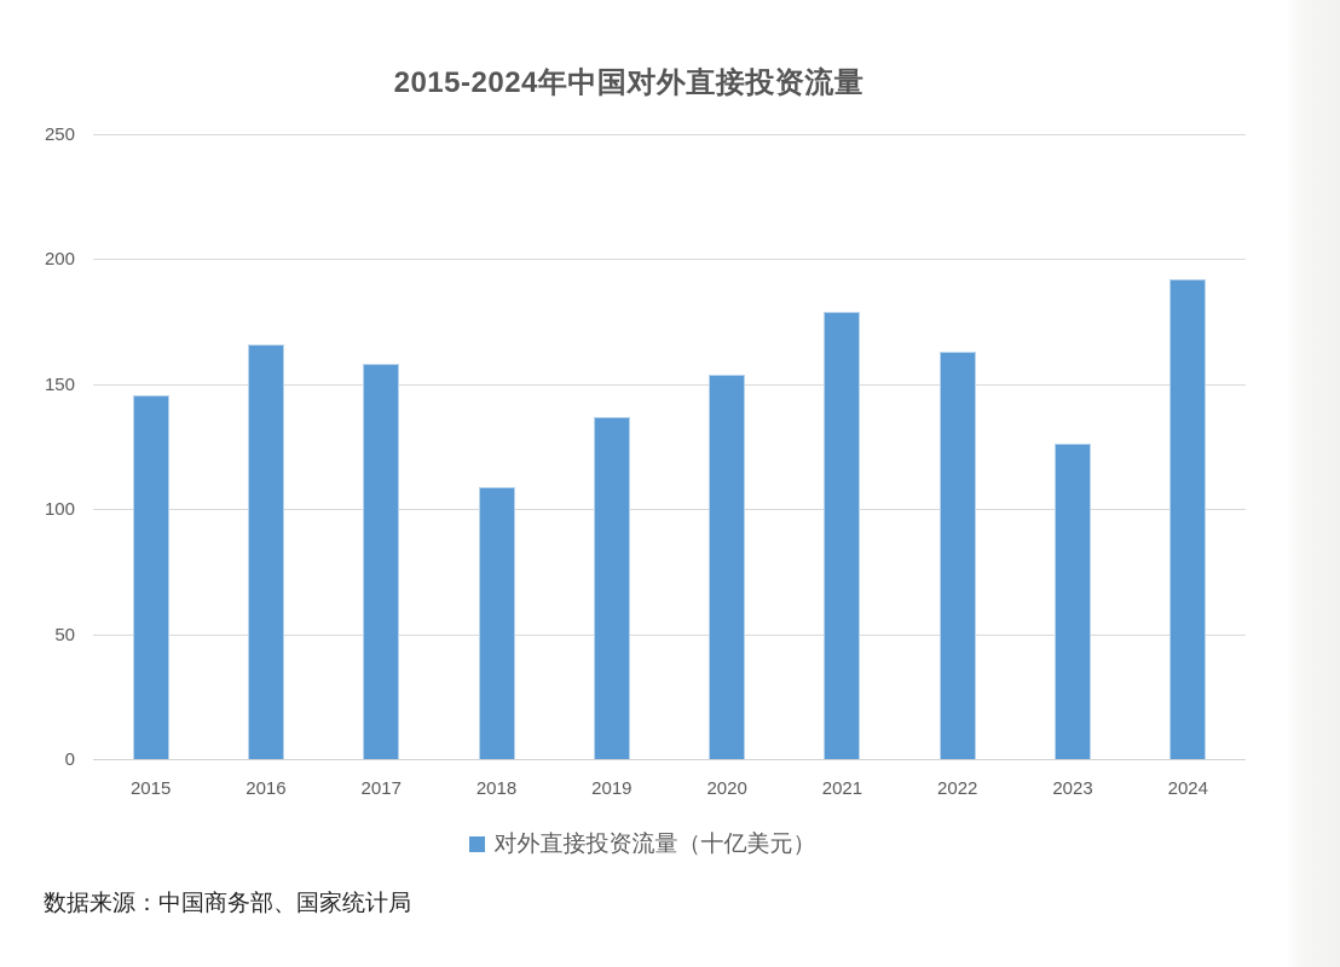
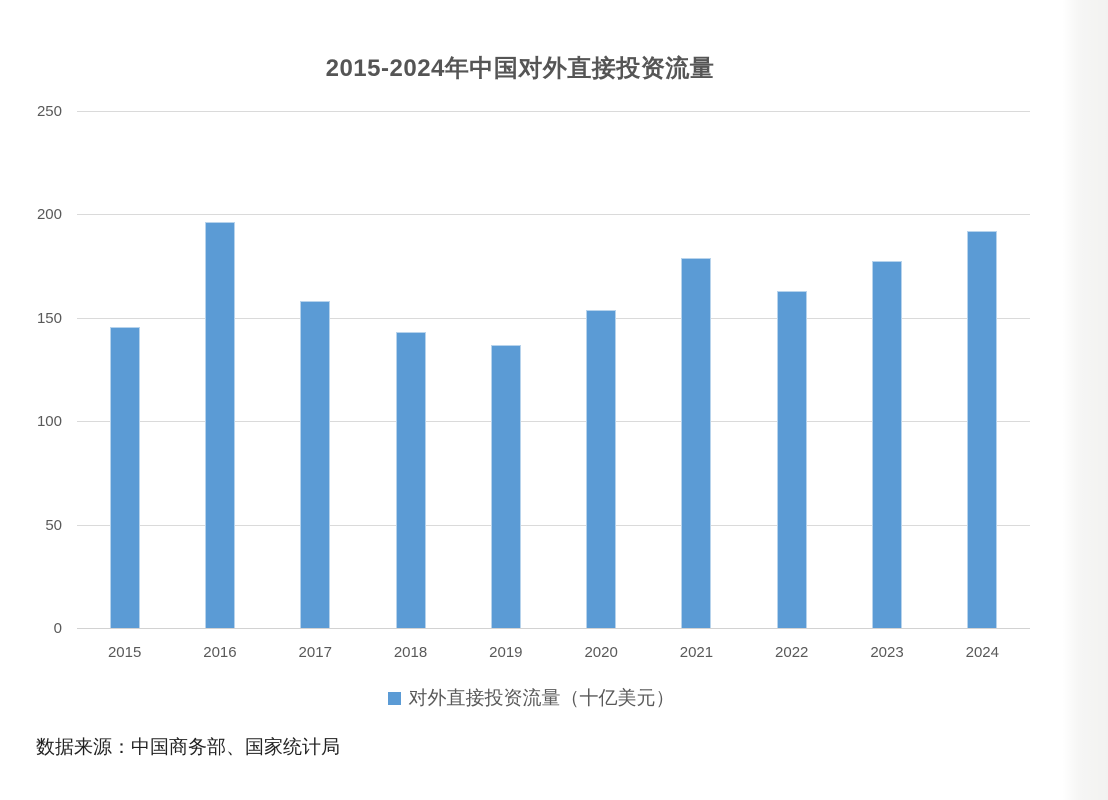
2016: 166 -> 196
2018: 109 -> 143
2023: 126 -> 177
